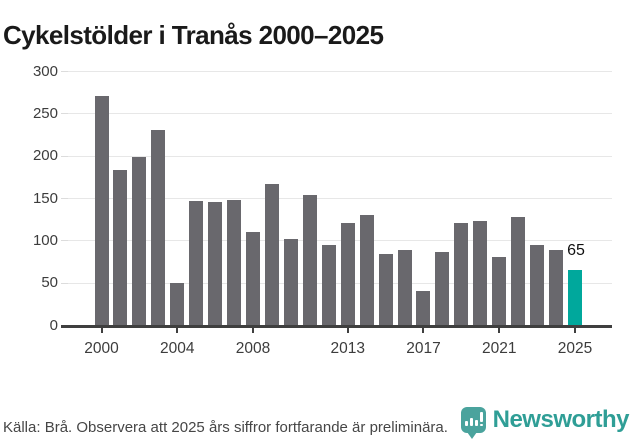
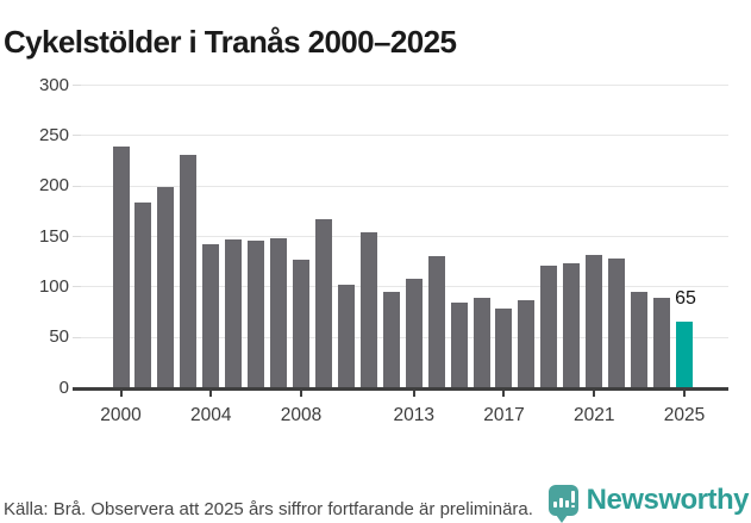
2000: 270 -> 240
2004: 50 -> 140
2008: 110 -> 130
2013: 120 -> 110
2017: 40 -> 80
2021: 80 -> 130
